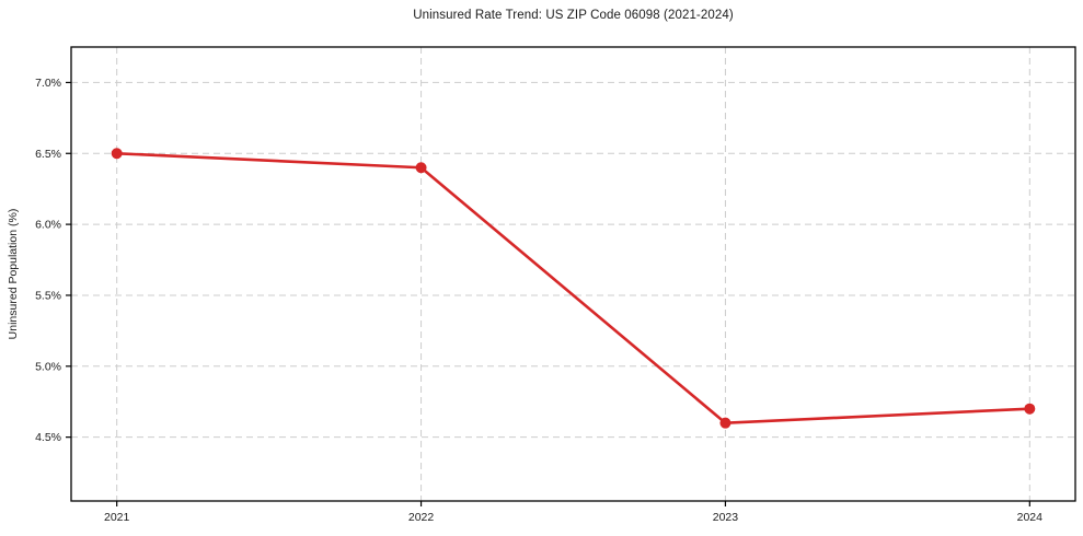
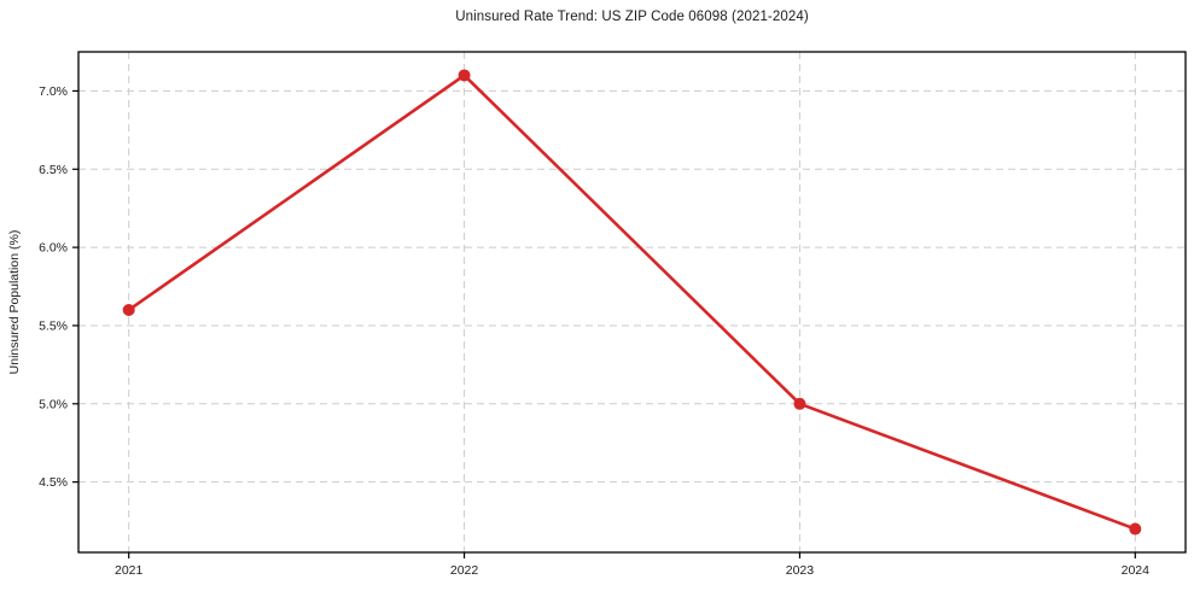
2021: 6.5% -> 5.6%
2022: 6.4% -> 7.1%
2023: 4.6% -> 5.0%
2024: 4.7% -> 4.2%
